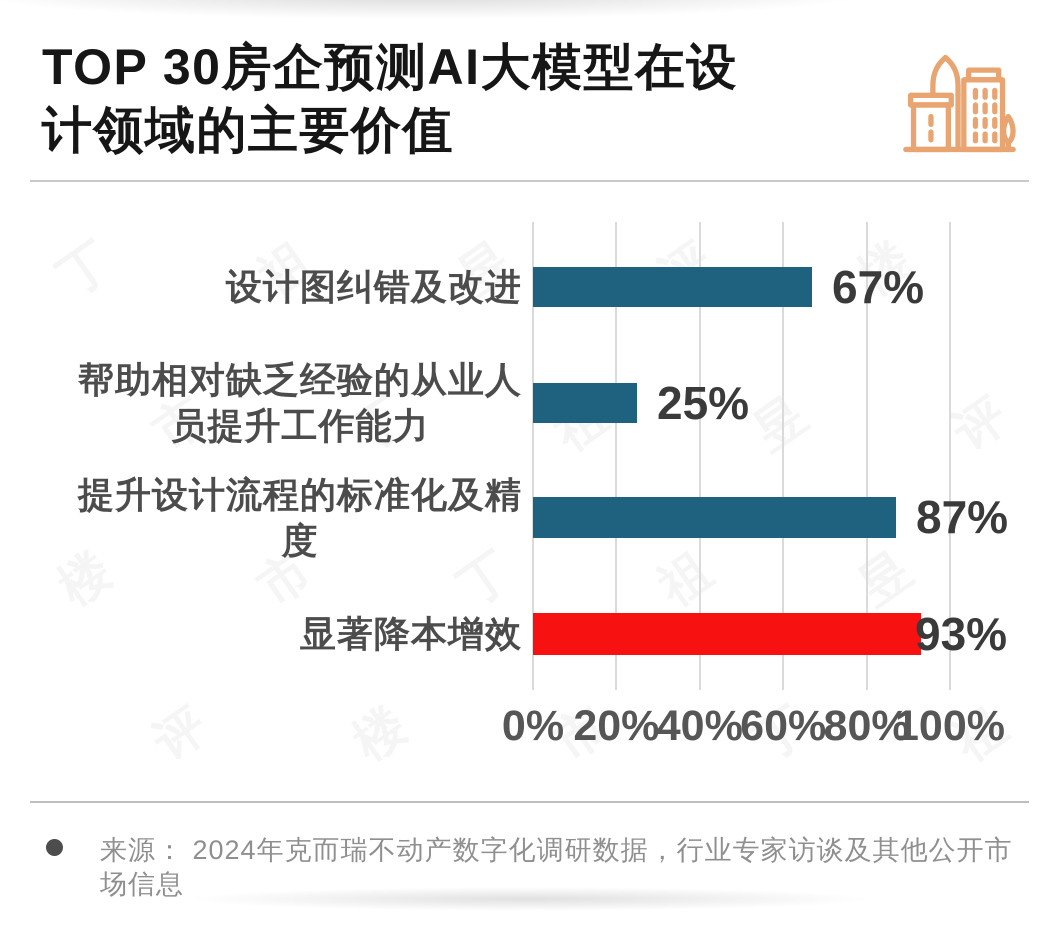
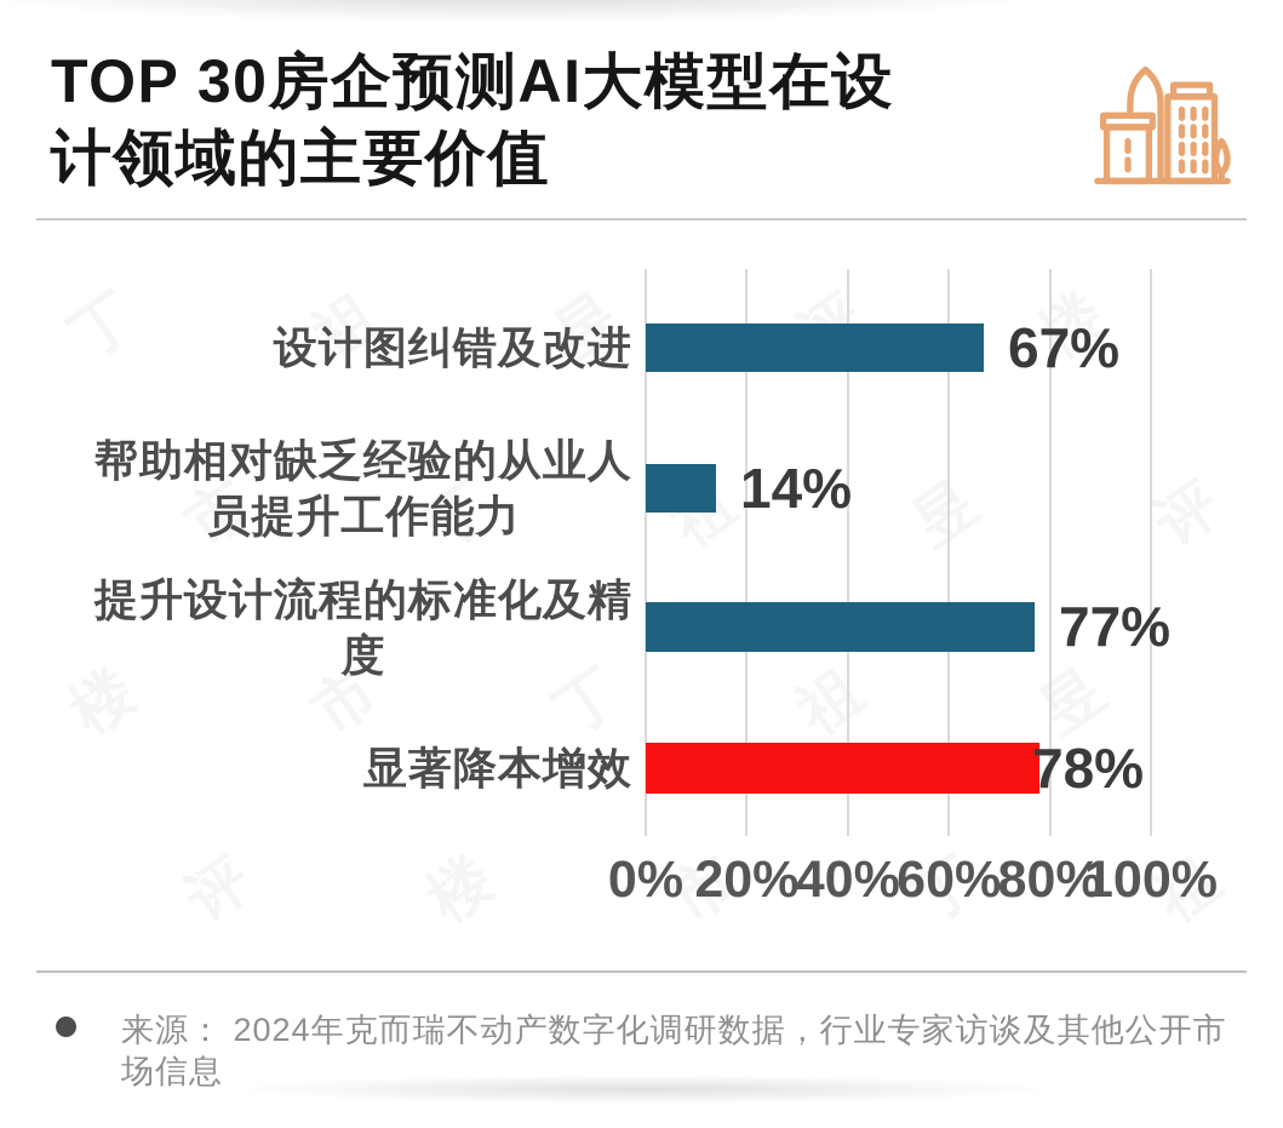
帮助相对缺乏经验的从业人员提升工作能力: 25% -> 14%
提升设计流程的标准化及精度: 87% -> 77%
显著降本增效: 93% -> 78%
